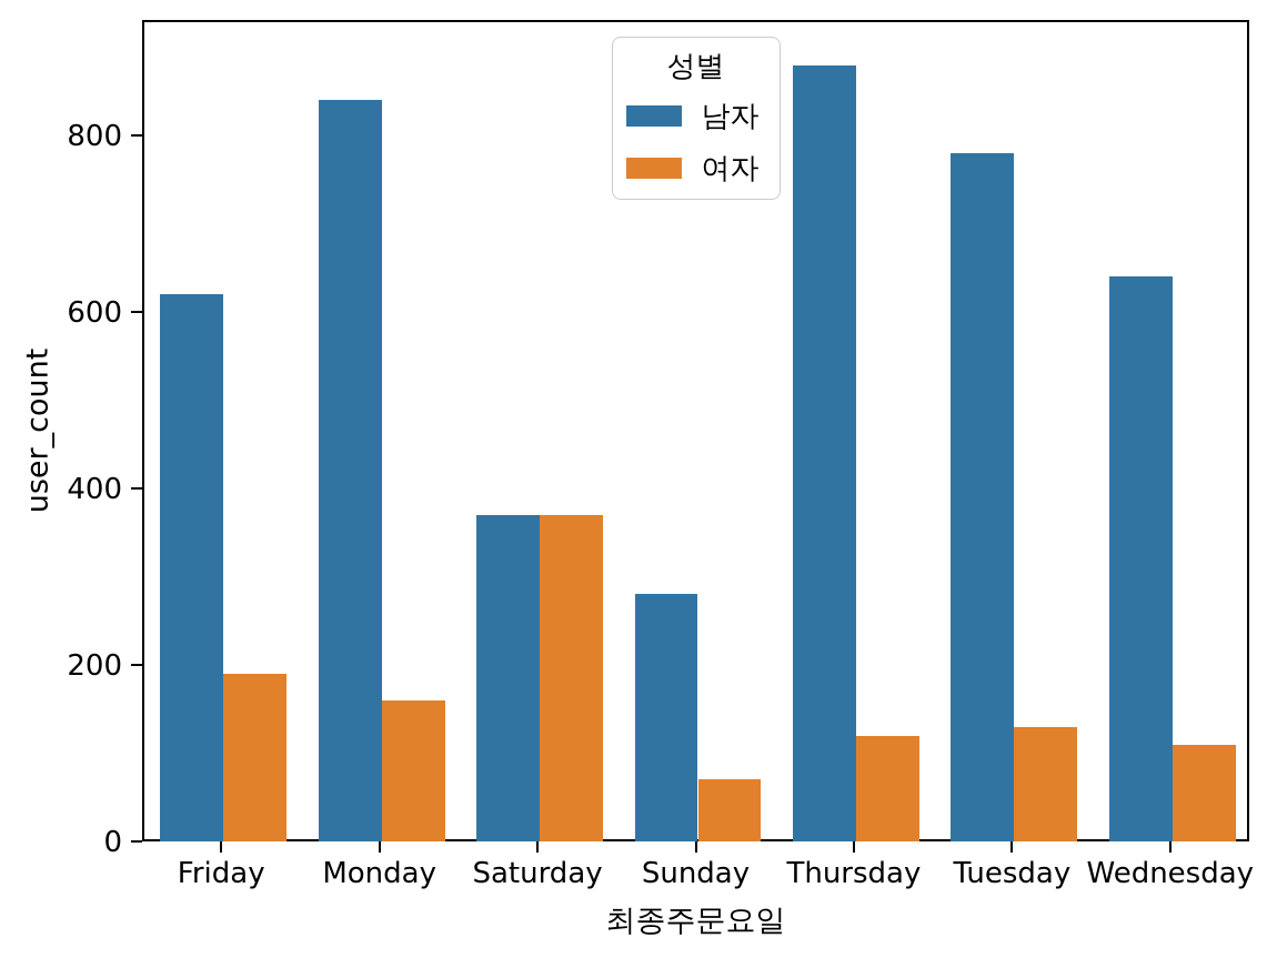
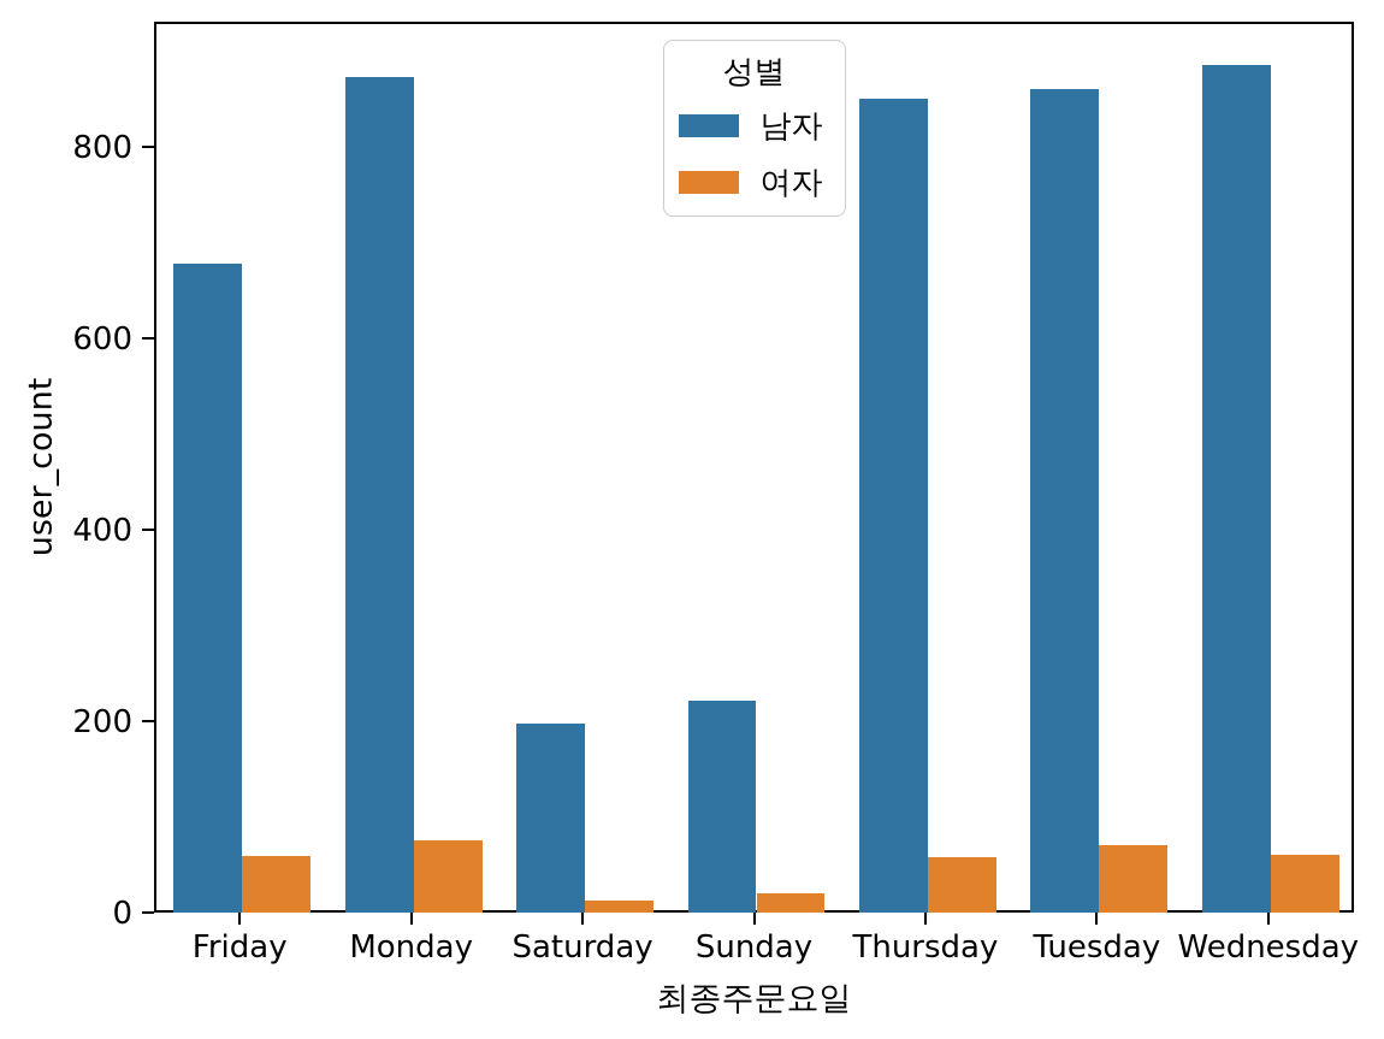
남자/Friday: 620 -> 680
여자/Friday: 190 -> 60
남자/Monday: 840 -> 870
여자/Monday: 160 -> 80
남자/Saturday: 370 -> 200
여자/Saturday: 370 -> 10
남자/Sunday: 280 -> 220
여자/Sunday: 70 -> 20
남자/Thursday: 880 -> 850
여자/Thursday: 120 -> 60
남자/Tuesday: 780 -> 860
여자/Tuesday: 130 -> 70
남자/Wednesday: 640 -> 890
여자/Wednesday: 110 -> 60
